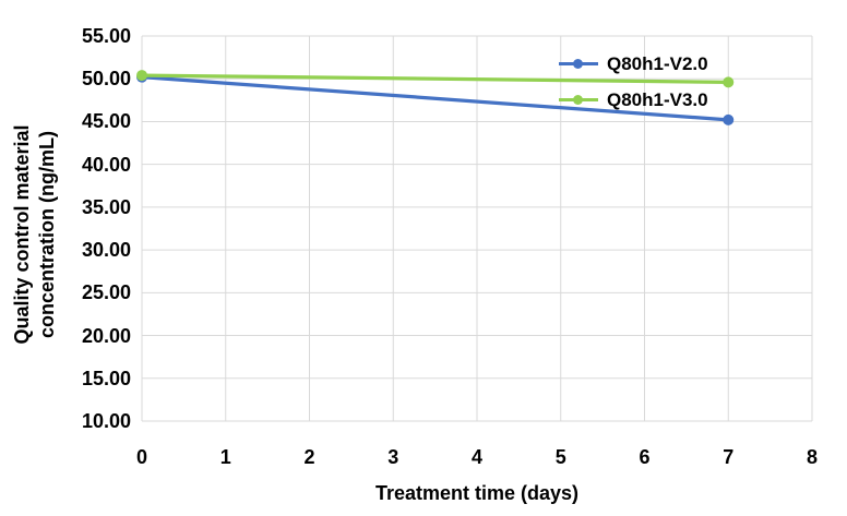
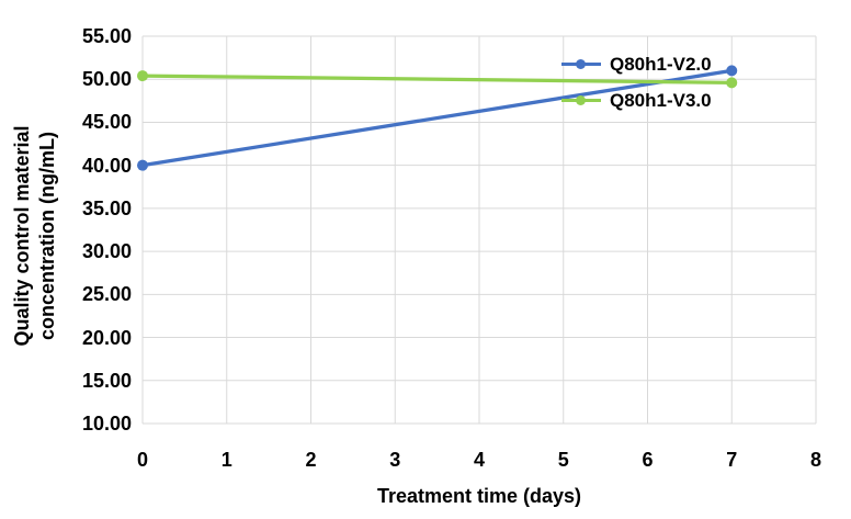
Q80h1-V2.0/0: 50 -> 40
Q80h1-V2.0/7: 45 -> 51
